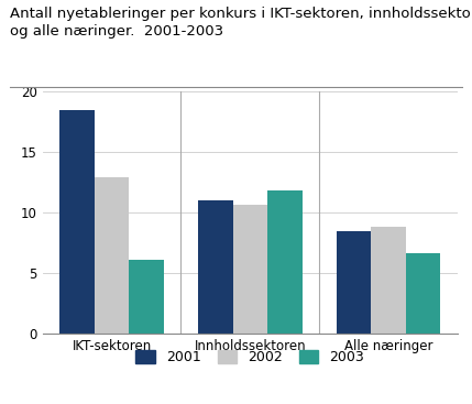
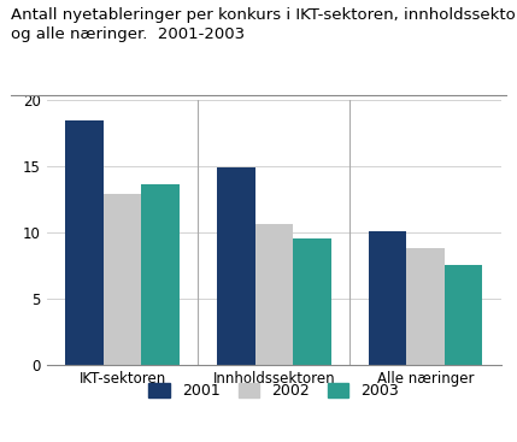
2003/IKT-sektoren: 6.1 -> 13.6
2001/Innholdssektoren: 11.0 -> 14.9
2003/Innholdssektoren: 11.8 -> 9.5
2001/Alle næringer: 8.4 -> 10.1
2003/Alle næringer: 6.6 -> 7.5
